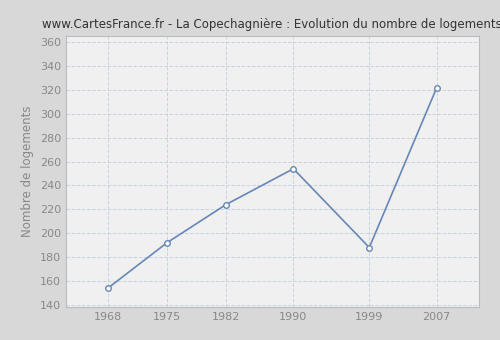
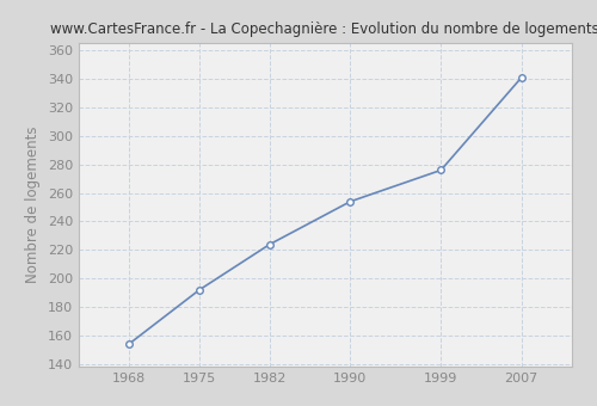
1999: 188 -> 276
2007: 322 -> 341
